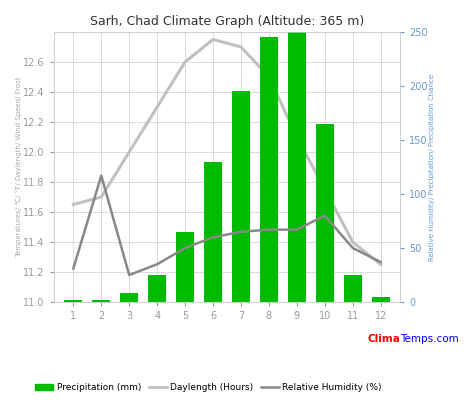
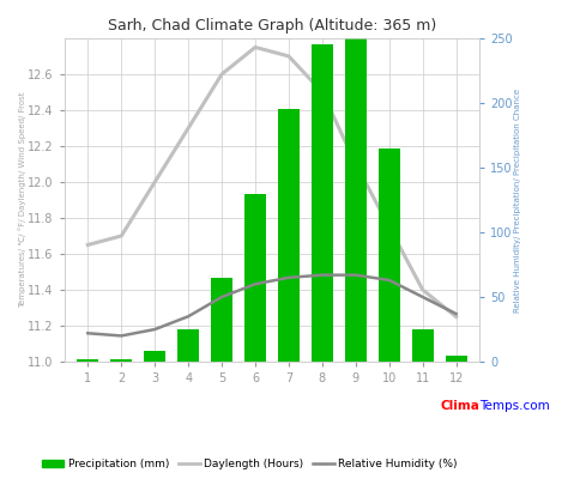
Relative Humidity (%)/1: 31 -> 22
Relative Humidity (%)/2: 117 -> 20
Relative Humidity (%)/10: 80 -> 63
